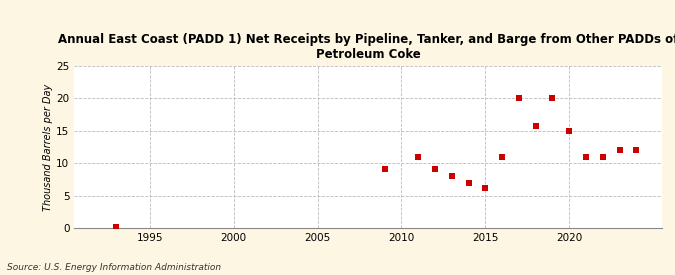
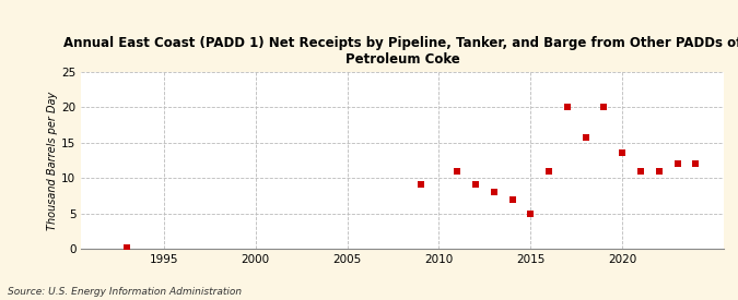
2015: 6.2 -> 5.0
2020: 15.0 -> 13.6
